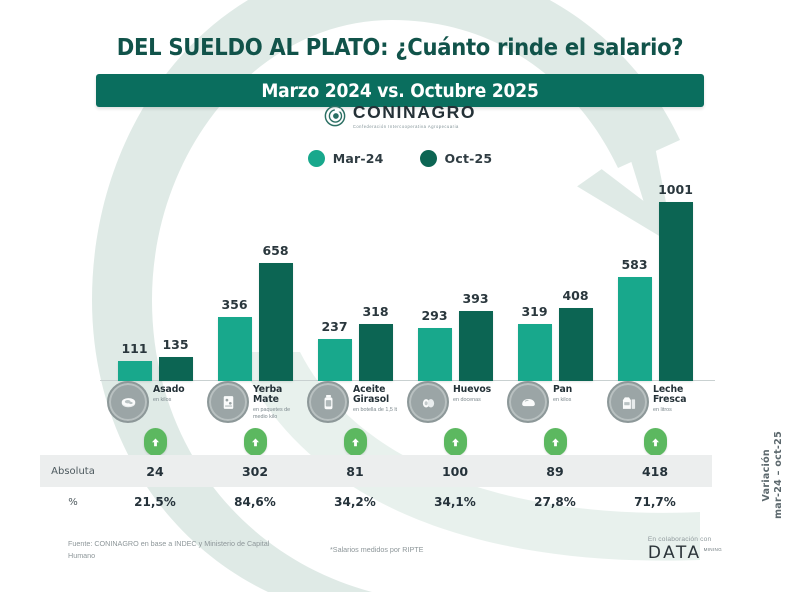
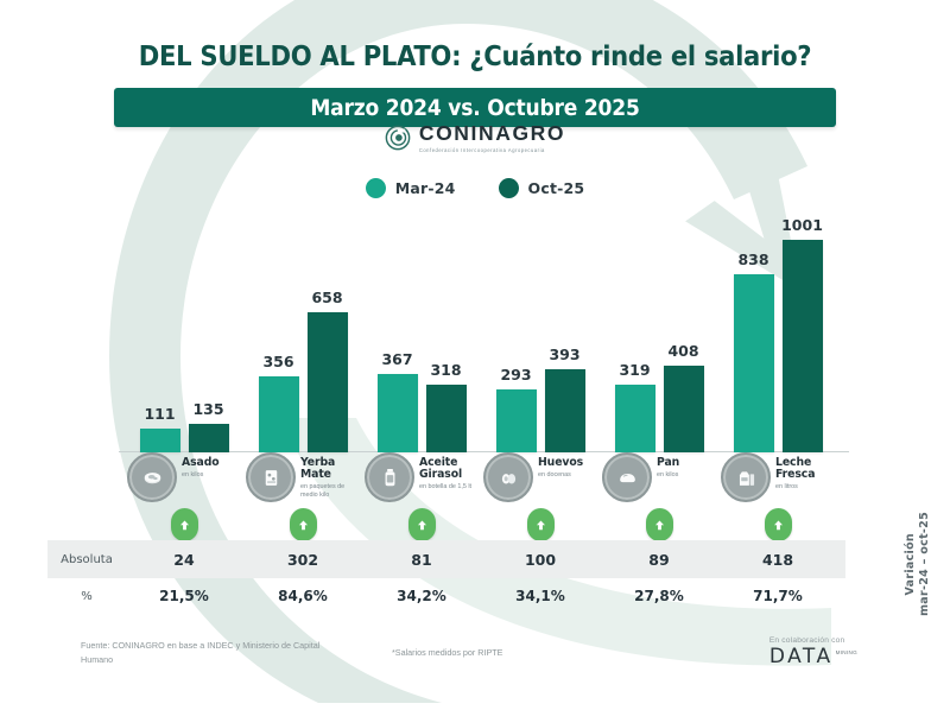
Mar-24/Aceite Girasol: 237 -> 367
Mar-24/Leche Fresca: 583 -> 838
